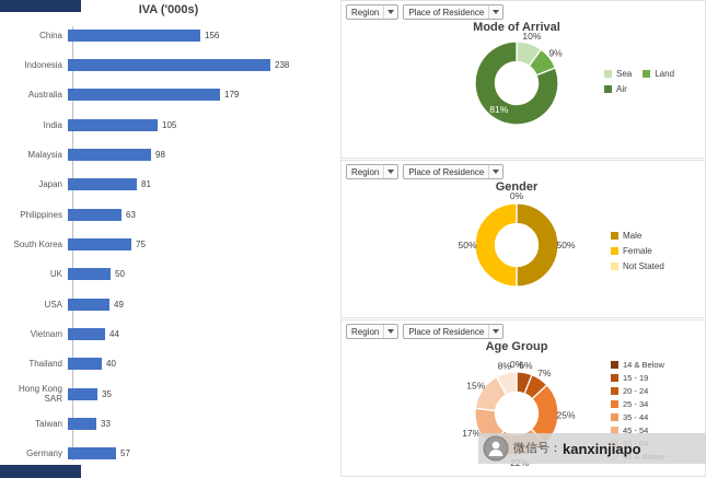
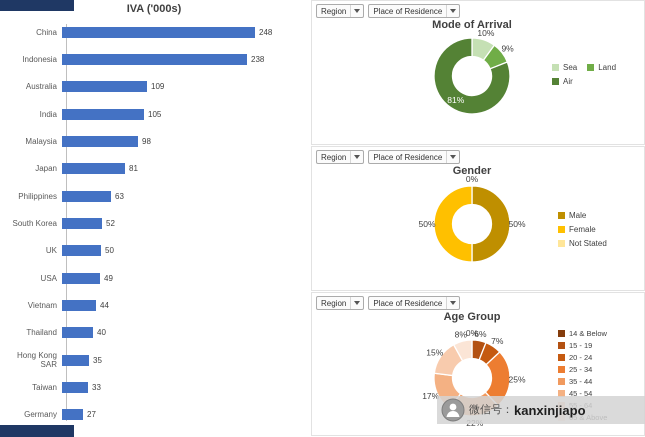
IVA ('000s)/China: 156 -> 248
IVA ('000s)/Australia: 179 -> 109
IVA ('000s)/South Korea: 75 -> 52
IVA ('000s)/Germany: 57 -> 27
